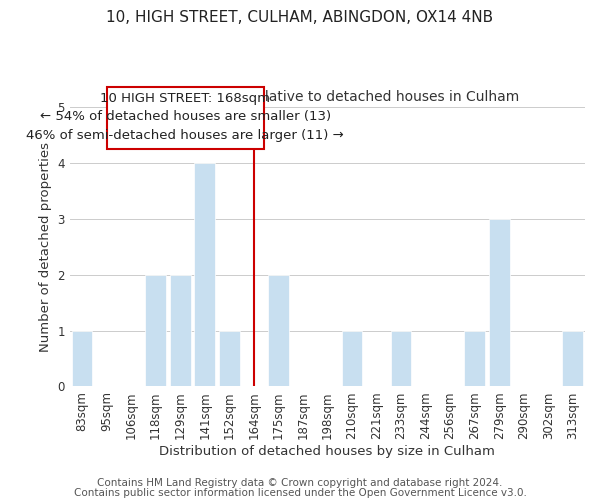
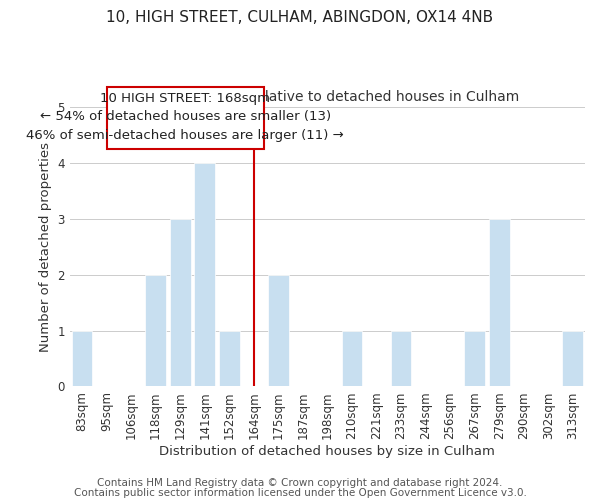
129sqm: 2 -> 3
